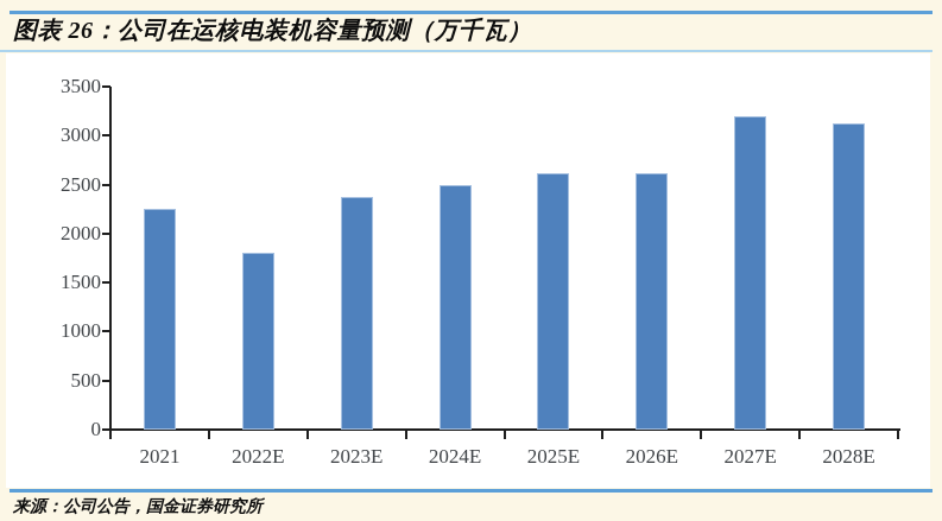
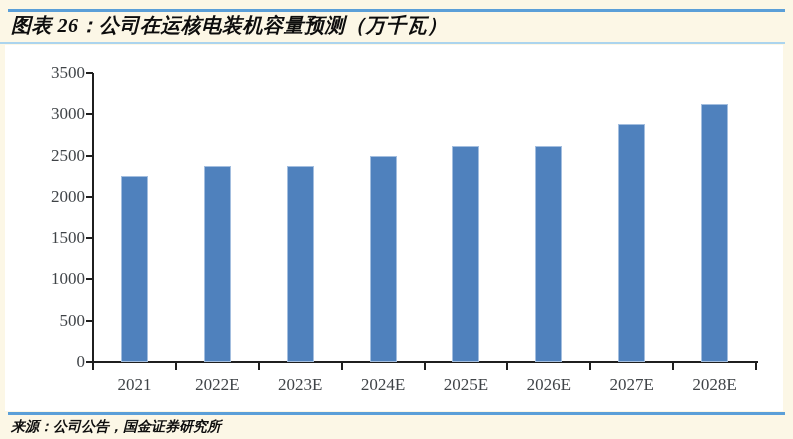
2022E: 1800 -> 2400
2027E: 3200 -> 2900
